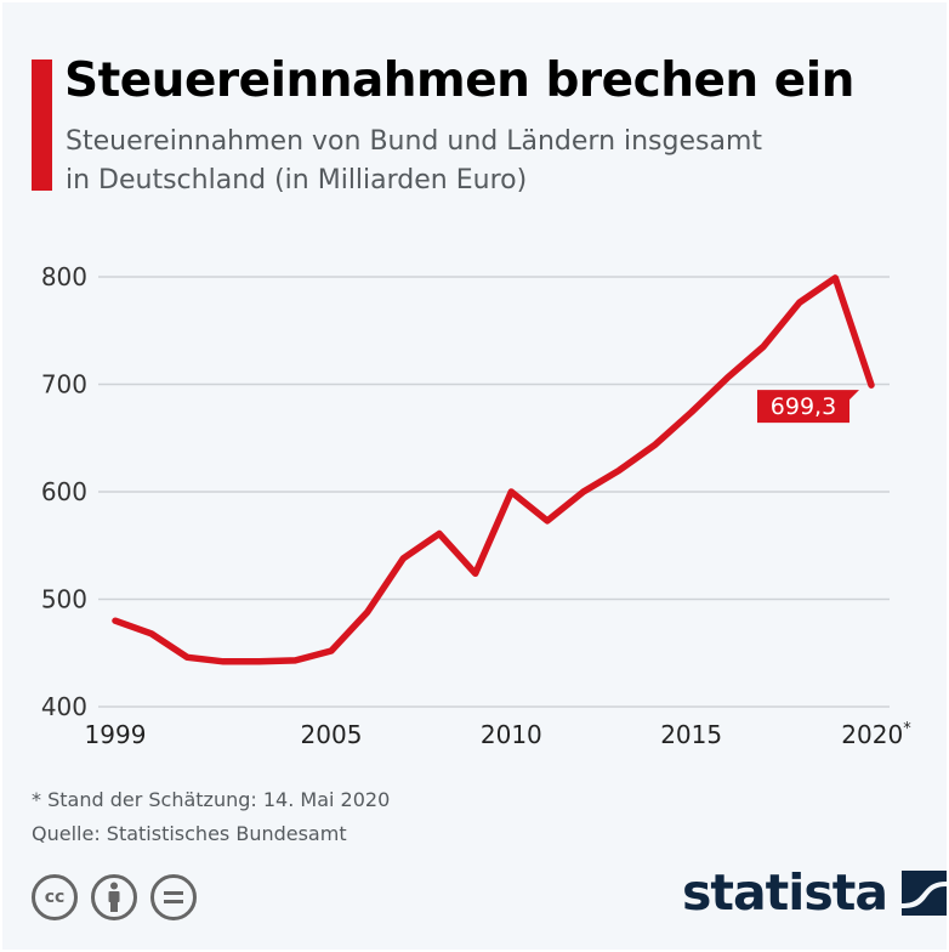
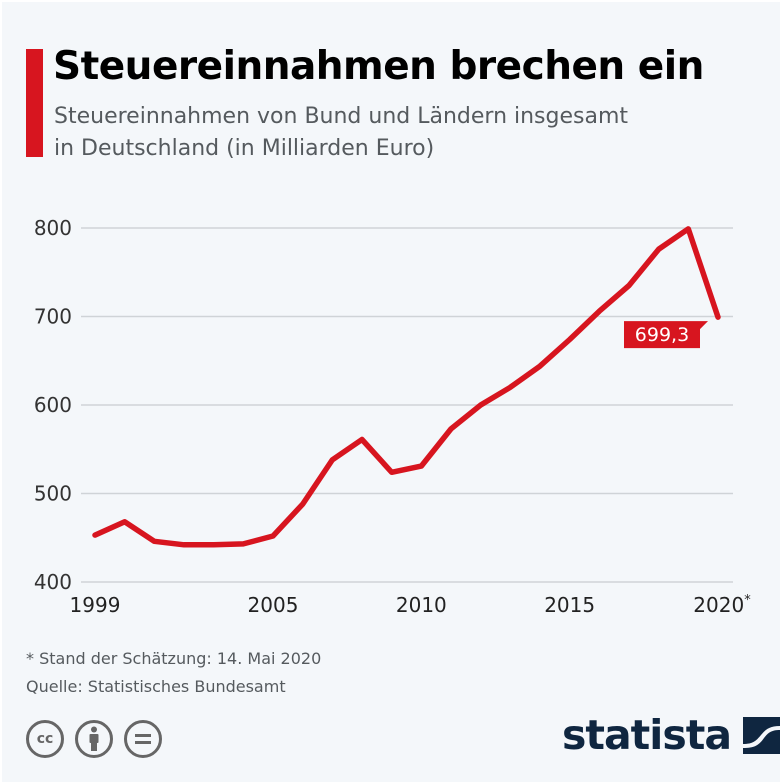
1999: 480 -> 450
2010: 600 -> 530
